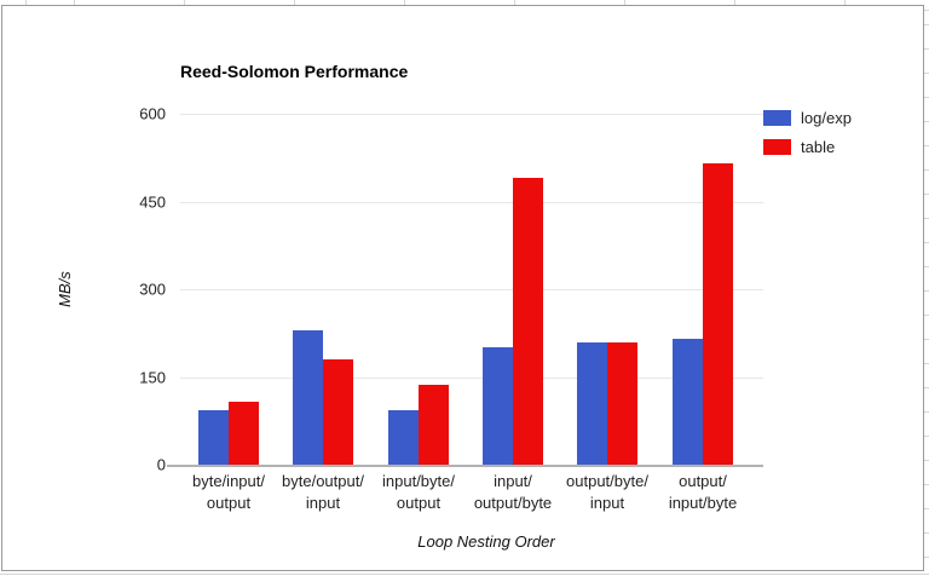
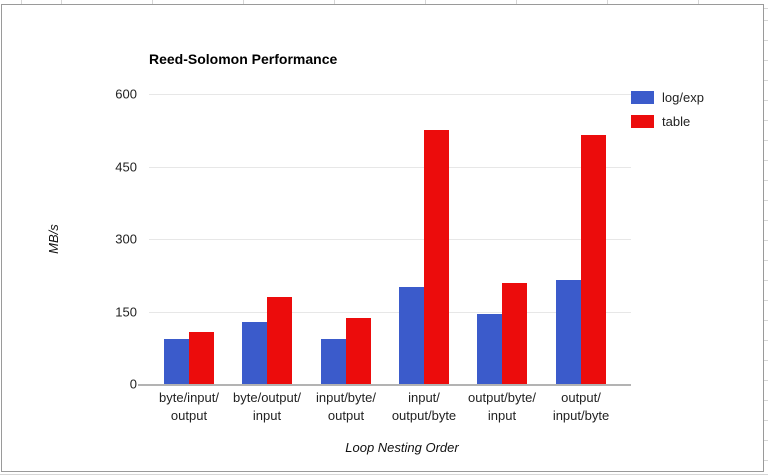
log/exp/byte/output/input: 230 -> 130
table/input/output/byte: 490 -> 520
log/exp/output/byte/input: 210 -> 140
